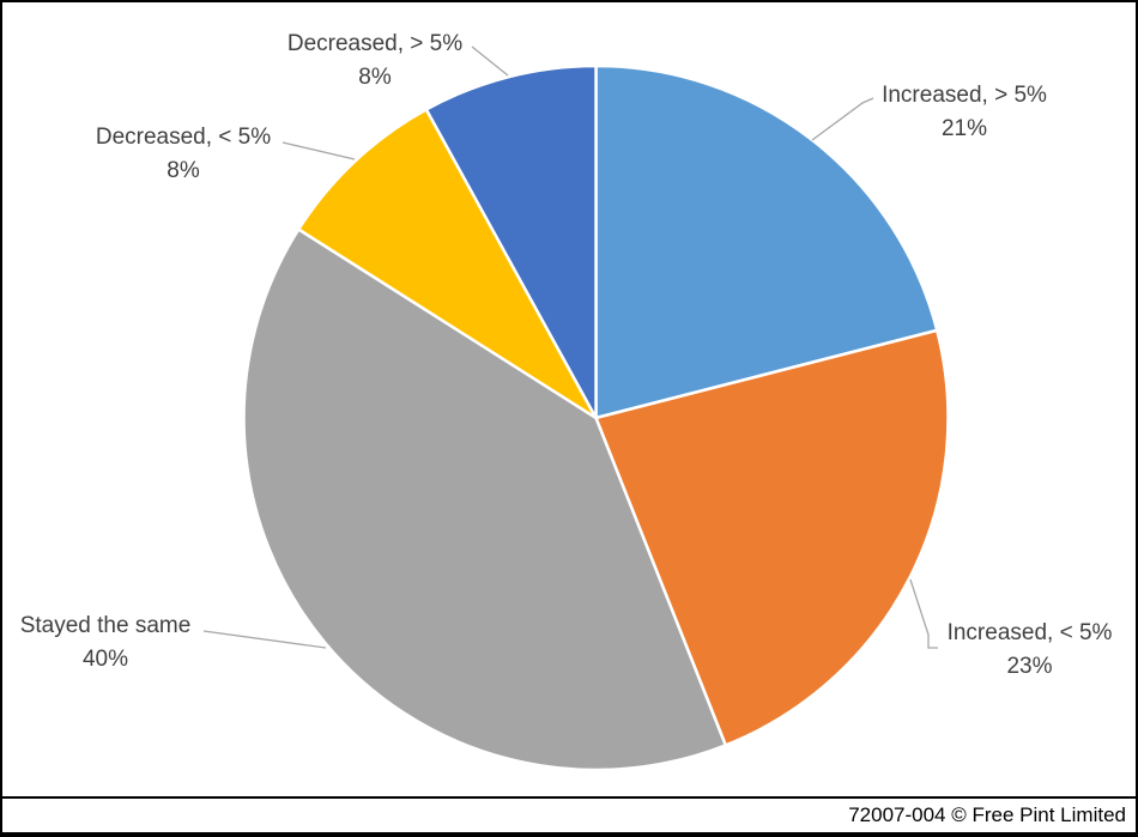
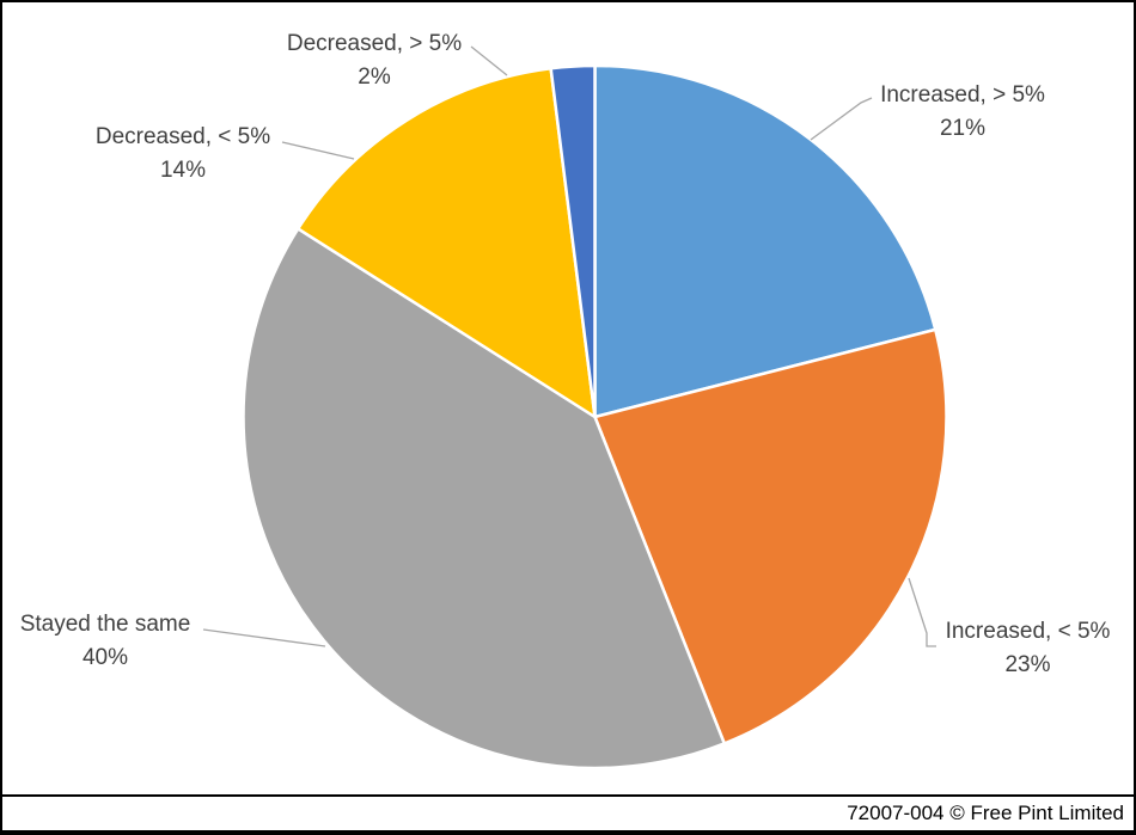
Decreased, < 5%: 8% -> 14%
Decreased, > 5%: 8% -> 2%
